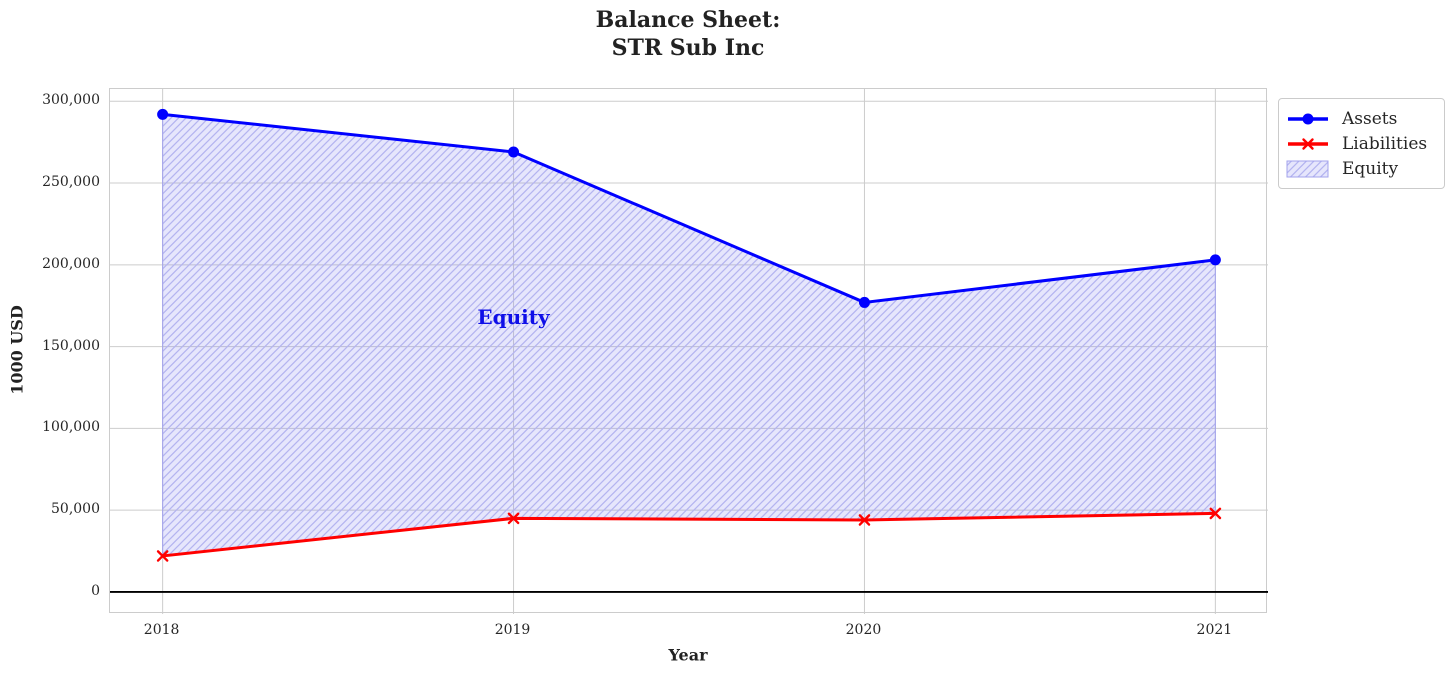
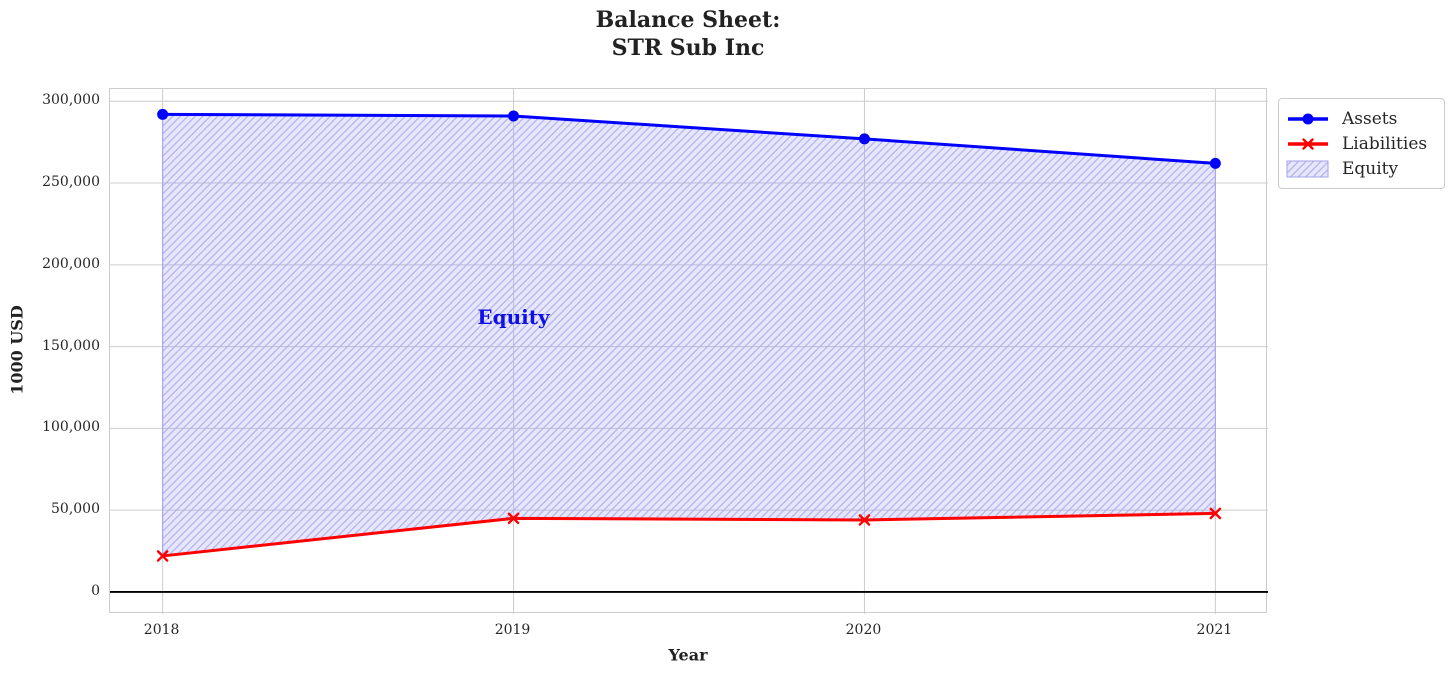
Assets/2019: 269000 -> 291000
Assets/2020: 177000 -> 277000
Assets/2021: 203000 -> 262000
